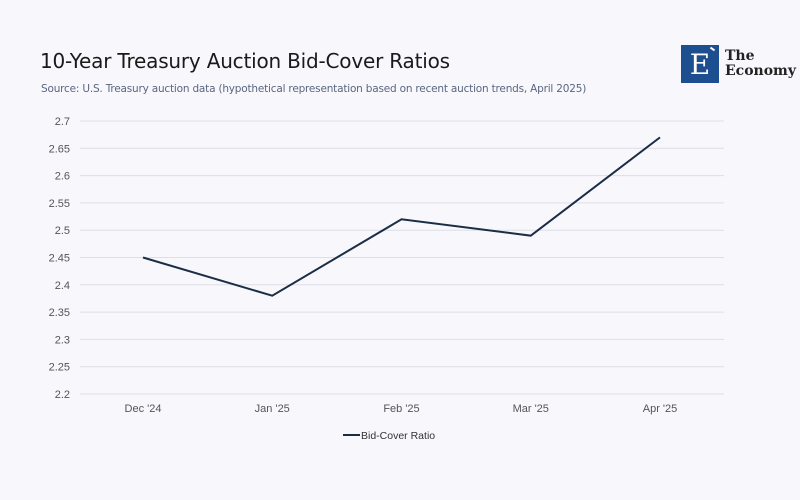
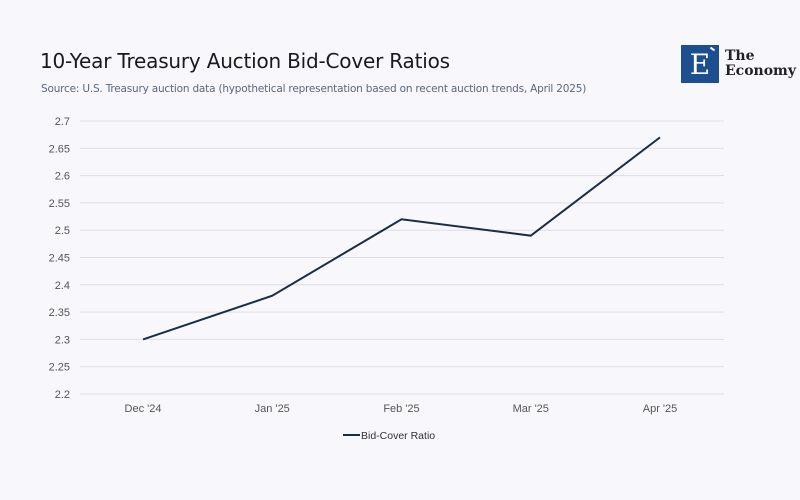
Dec '24: 2.45 -> 2.30
